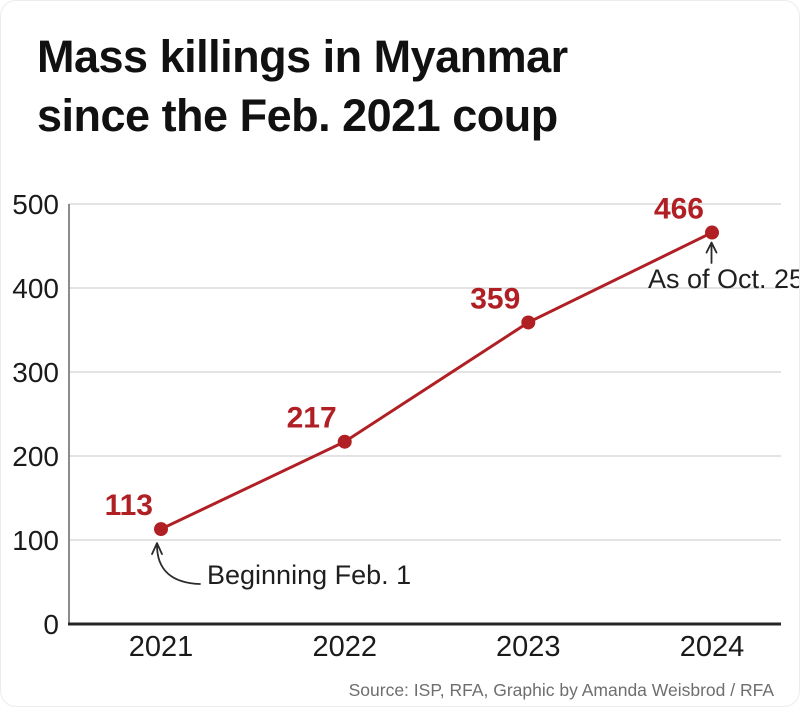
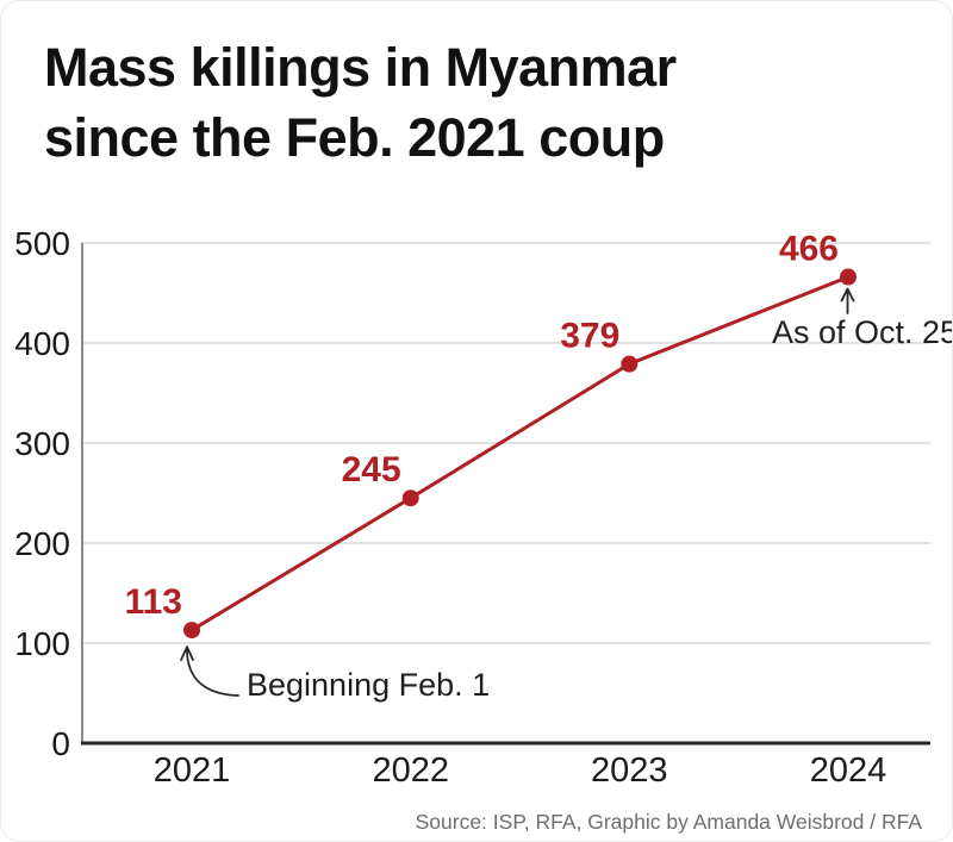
2022: 217 -> 245
2023: 359 -> 379
